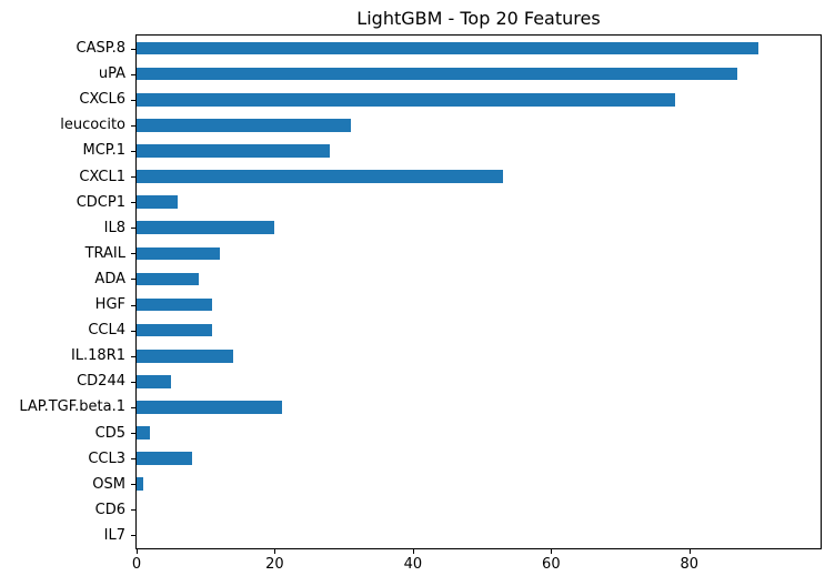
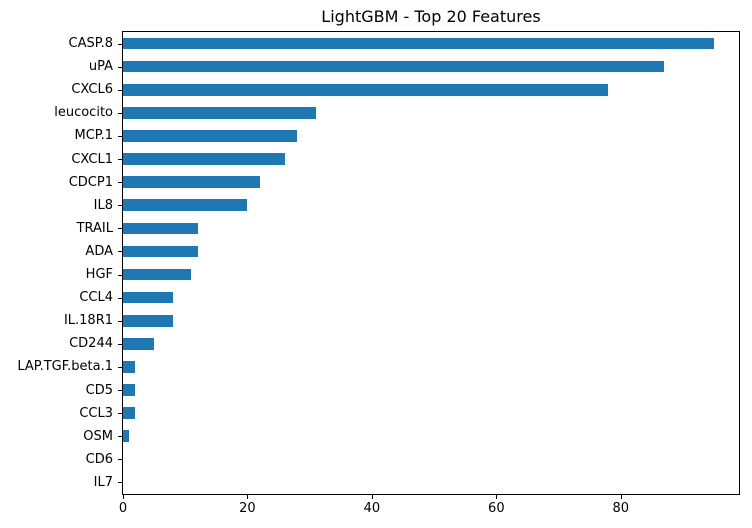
CASP.8: 90 -> 95
CXCL1: 53 -> 26
CDCP1: 6 -> 22
ADA: 9 -> 12
CCL4: 11 -> 8
IL.18R1: 14 -> 8
LAP.TGF.beta.1: 21 -> 2
CCL3: 8 -> 2
